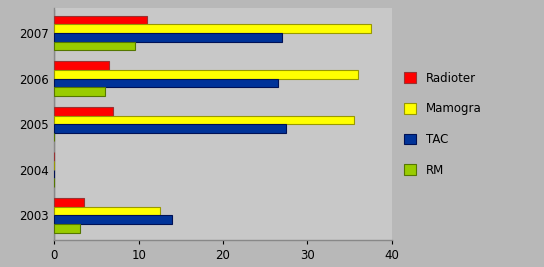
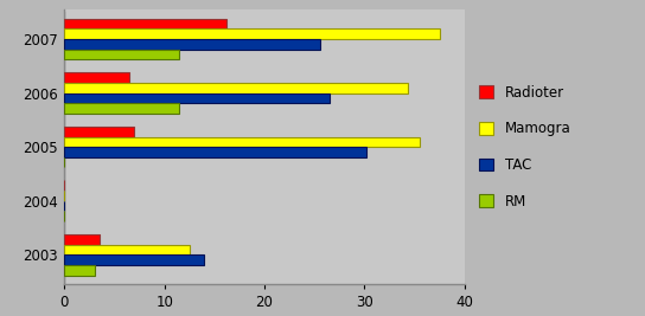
Radioter/2007: 11.0 -> 16.2
TAC/2007: 27.0 -> 25.6
RM/2007: 9.5 -> 11.4
Mamogra/2006: 36.0 -> 34.4
RM/2006: 6.0 -> 11.4
TAC/2005: 27.5 -> 30.2
